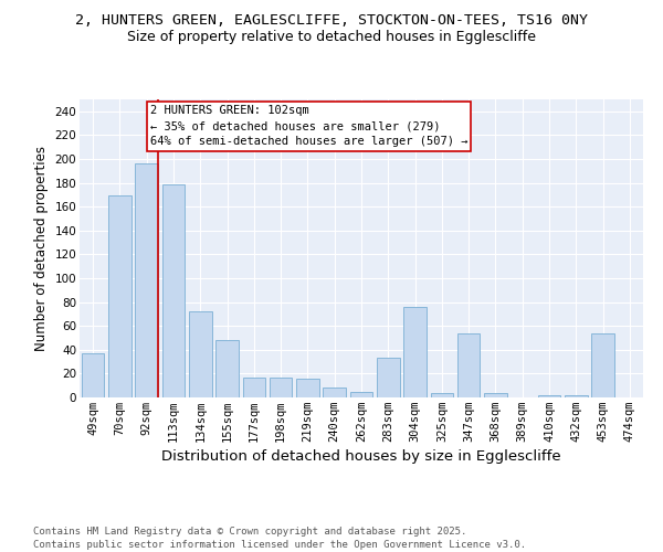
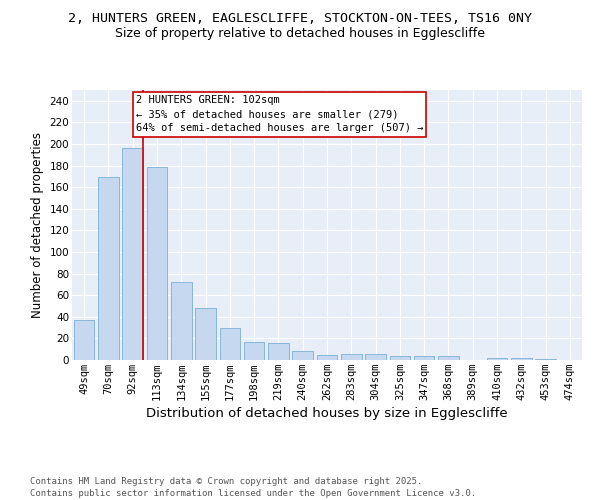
177sqm: 17 -> 30
283sqm: 33 -> 6
304sqm: 76 -> 6
347sqm: 54 -> 4
453sqm: 54 -> 1
